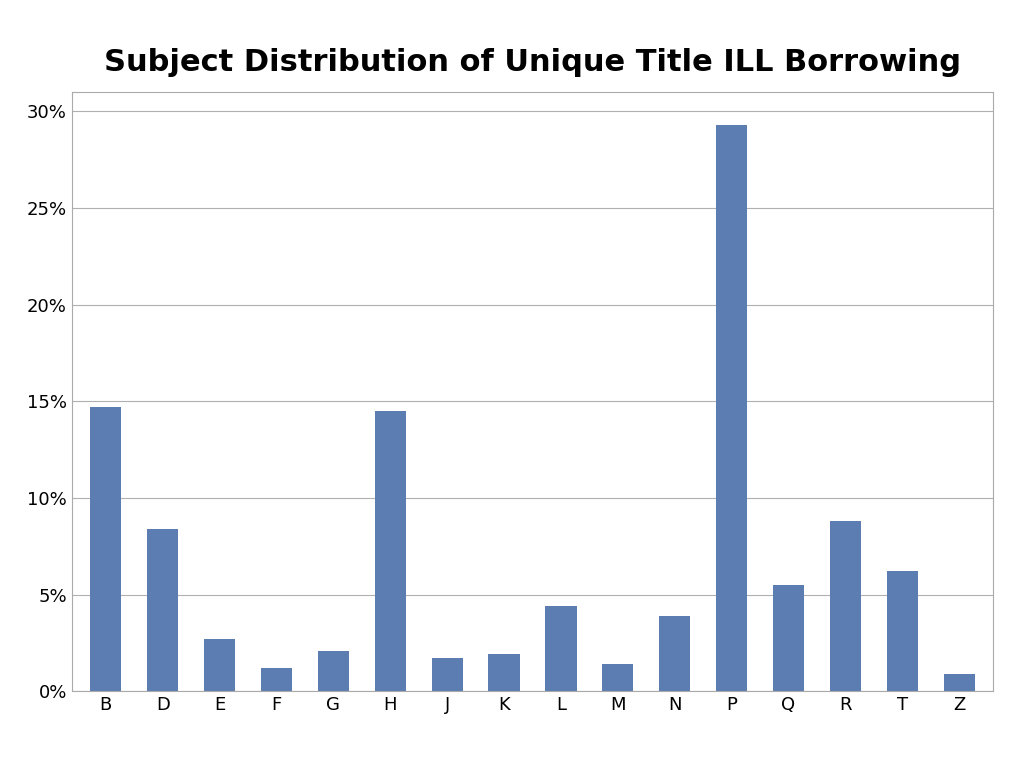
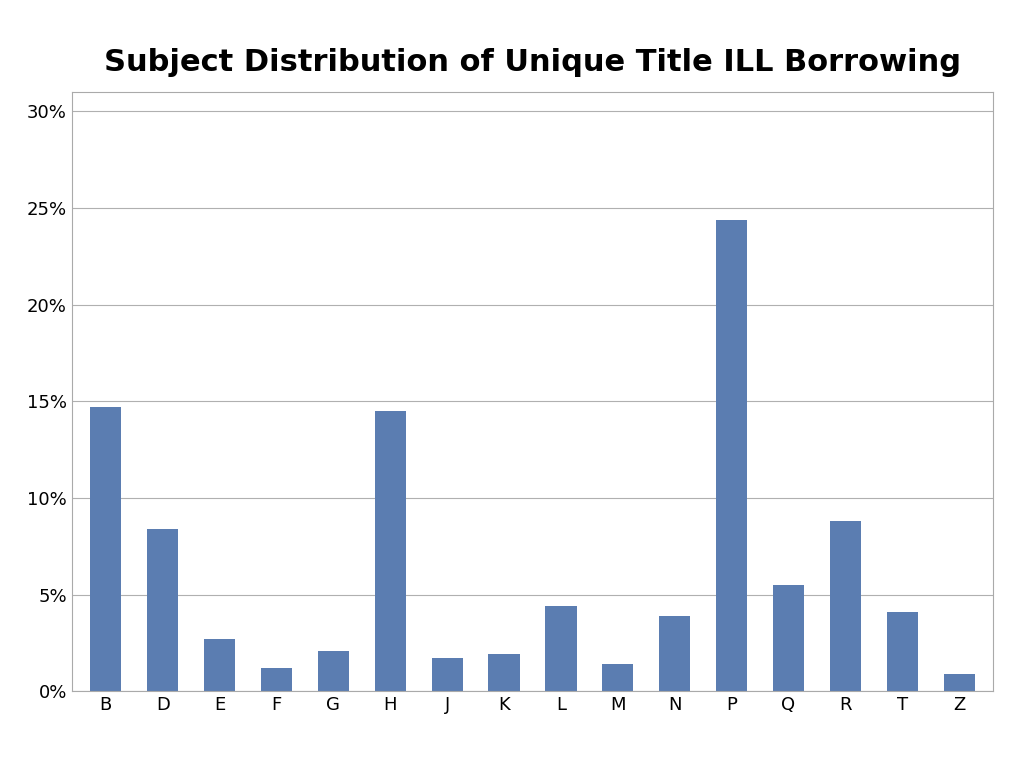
P: 29.3% -> 24.4%
T: 6.2% -> 4.1%
